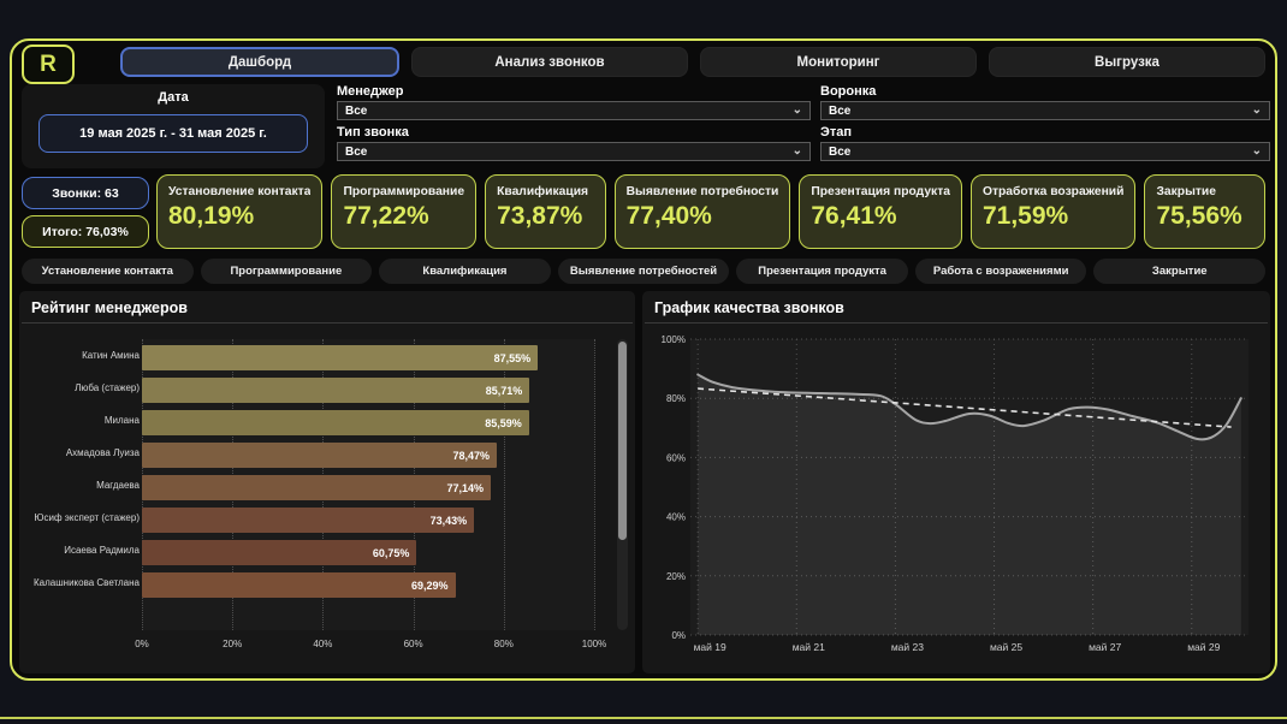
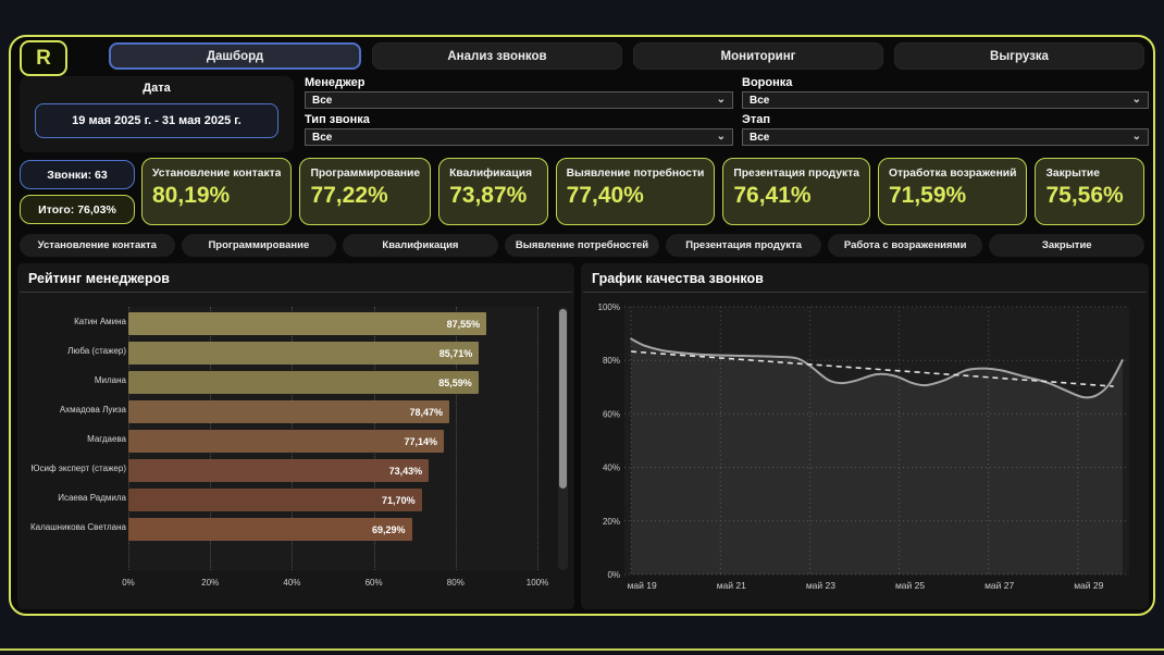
Рейтинг менеджеров/Исаева Радмила: 60,75% -> 71,70%
